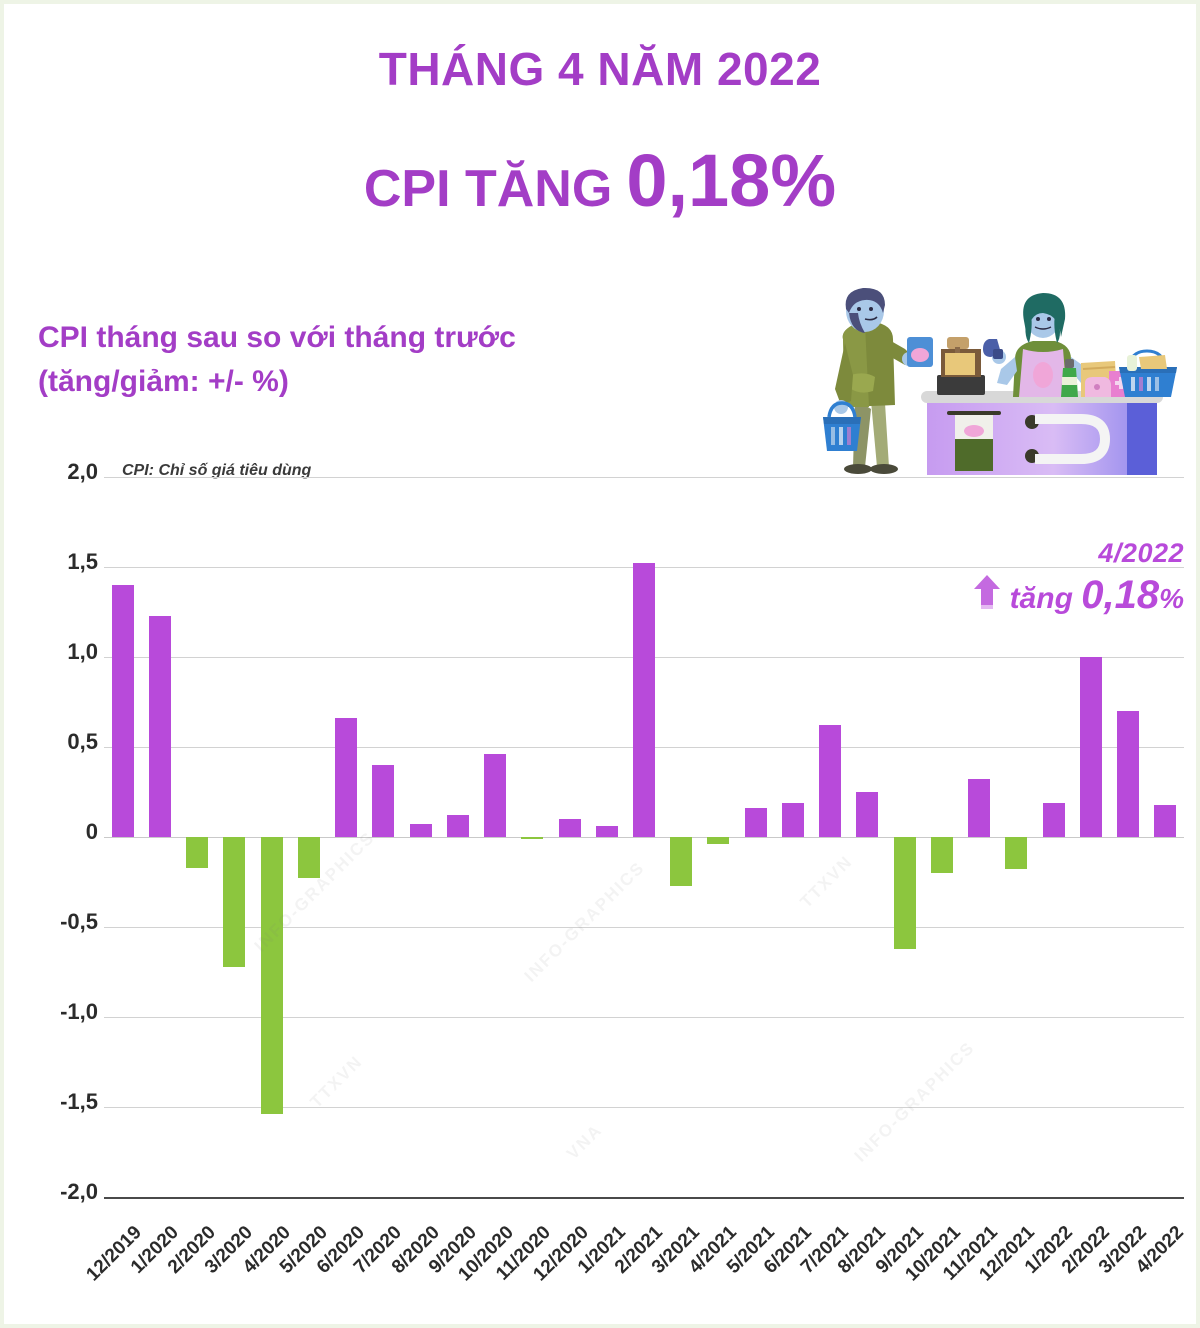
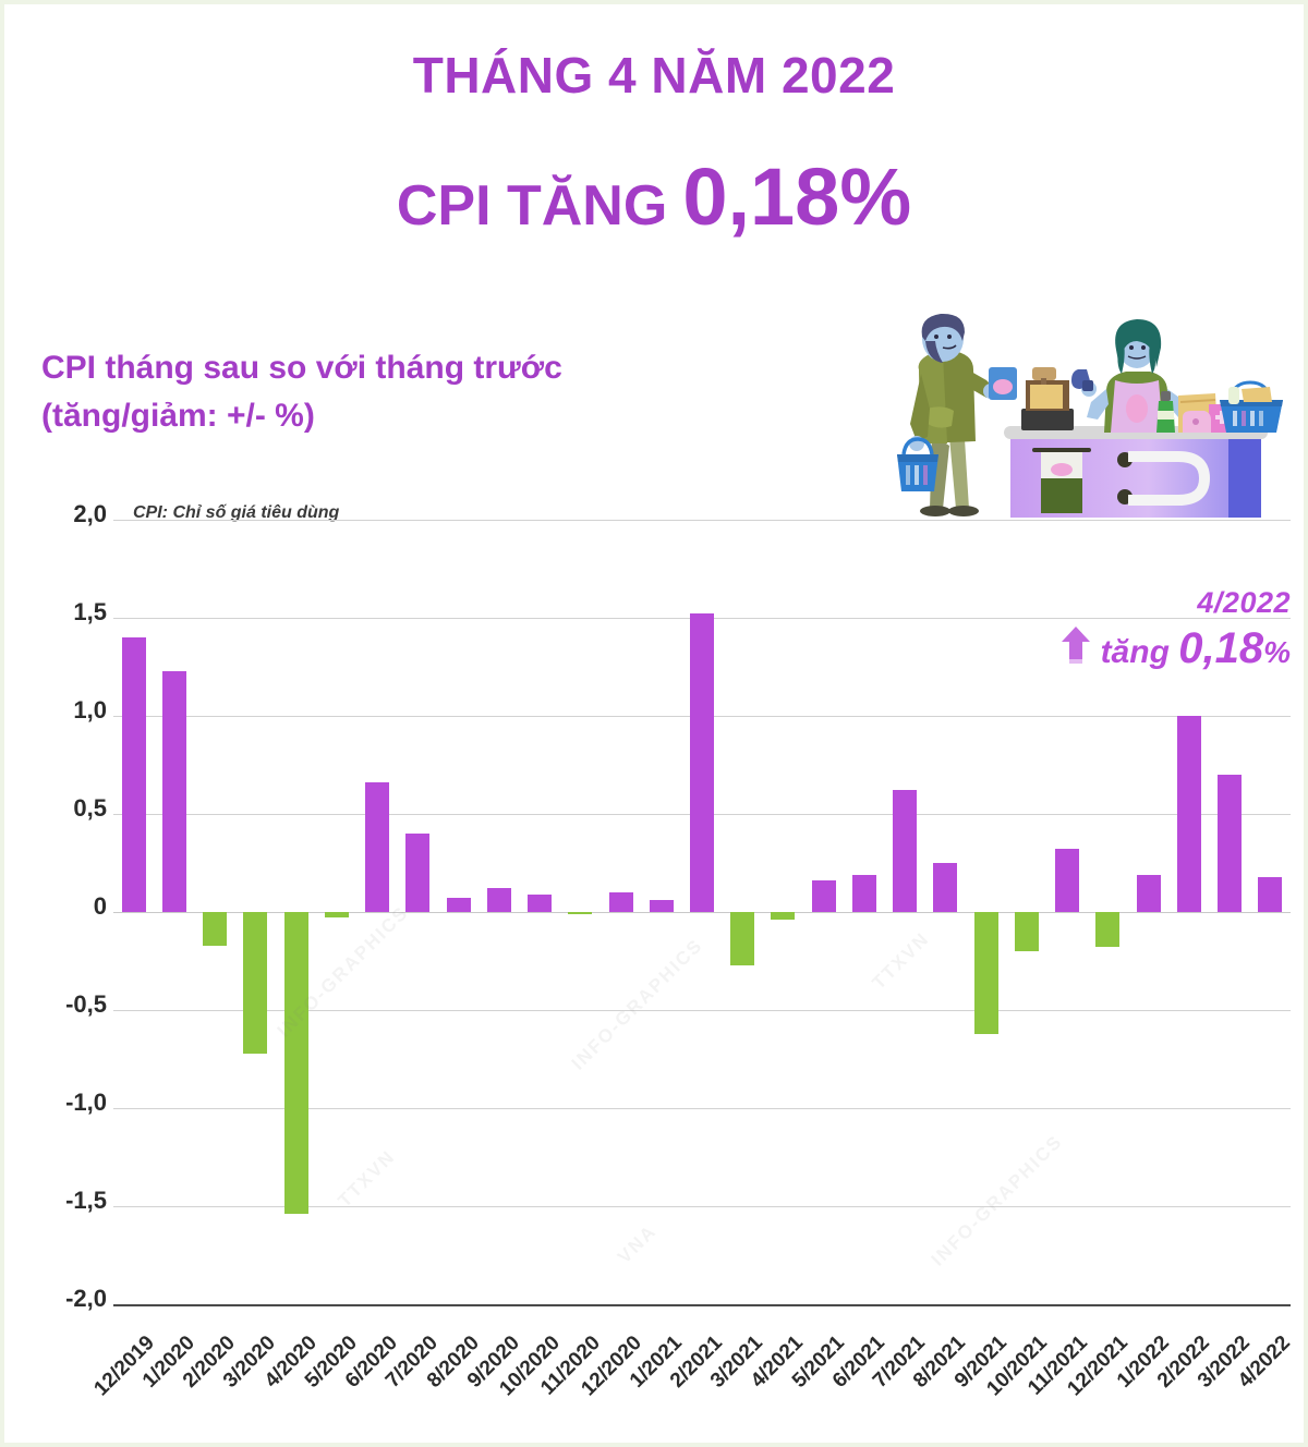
5/2020: -0,23 -> -0,03
10/2020: 0,46 -> 0,09
